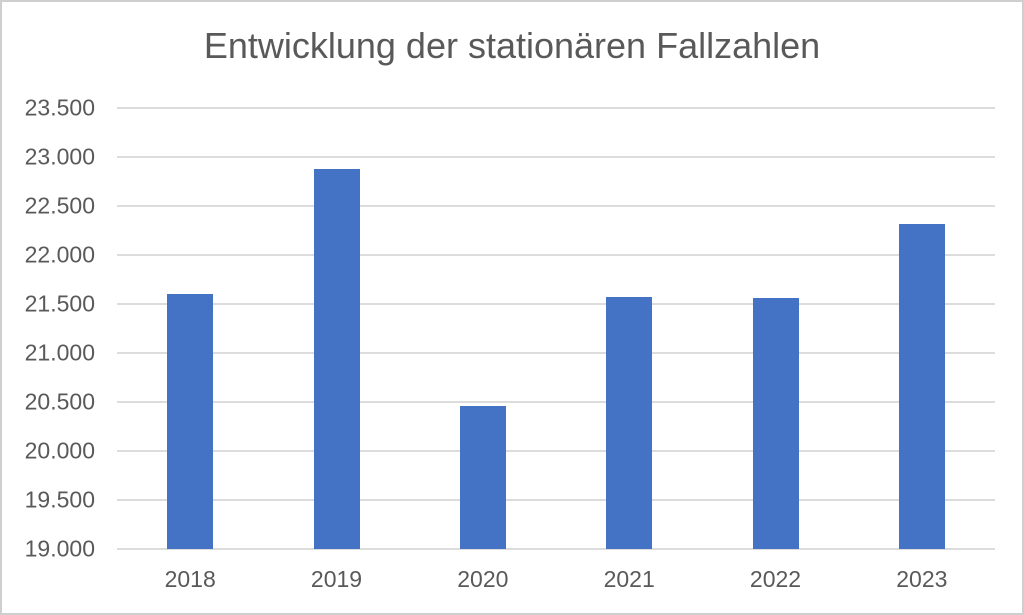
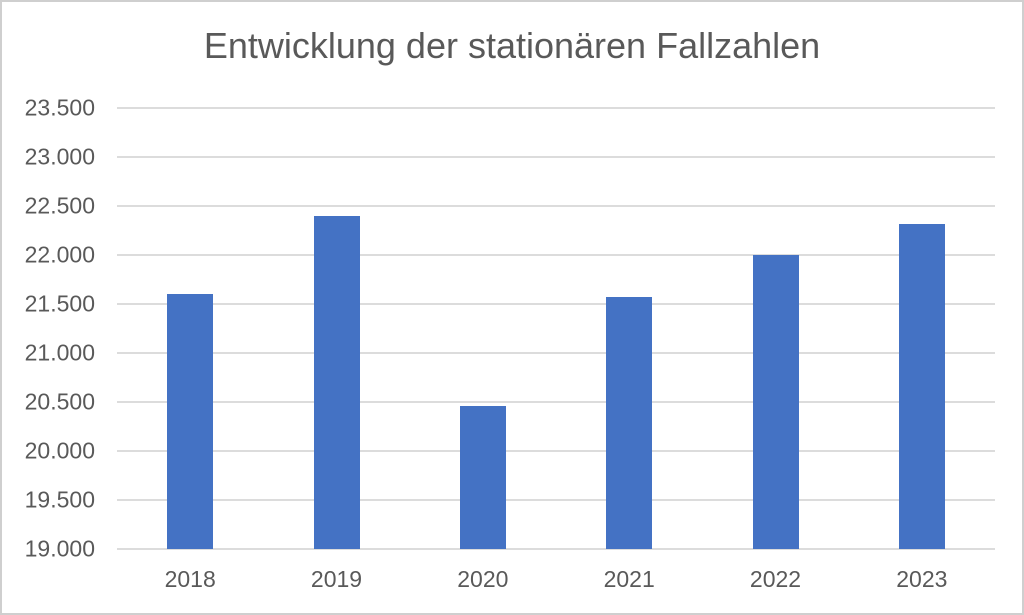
2019: 22900 -> 22400
2022: 21600 -> 22000
